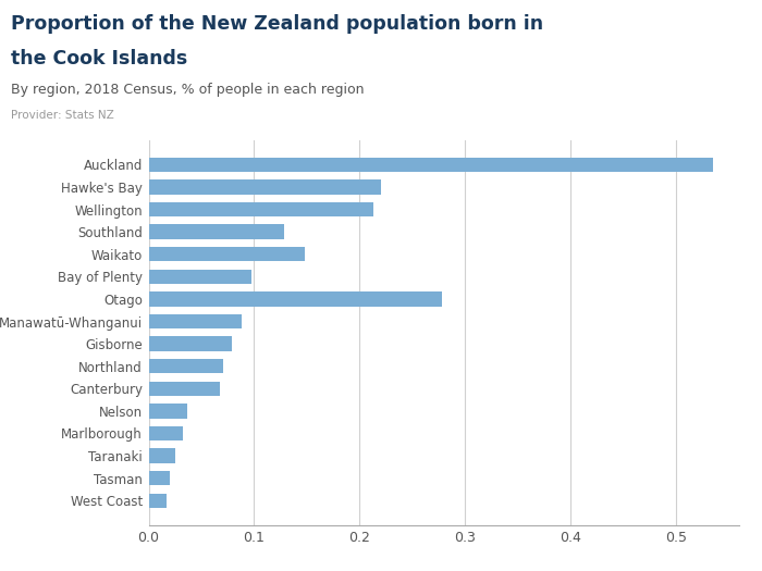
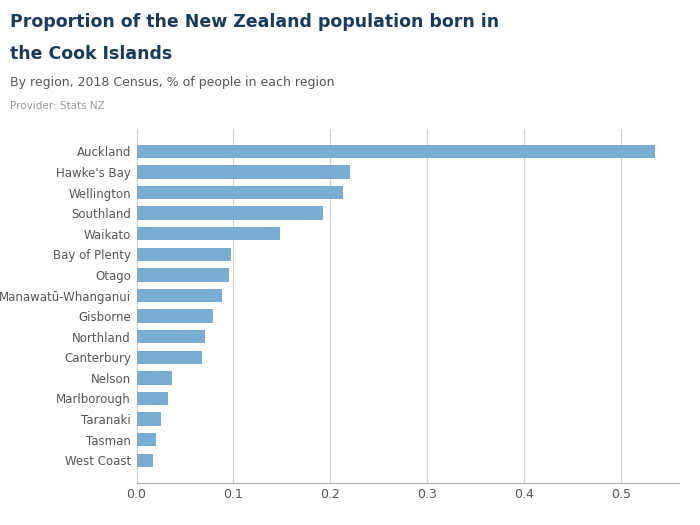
Southland: 0.128 -> 0.193
Otago: 0.278 -> 0.095
